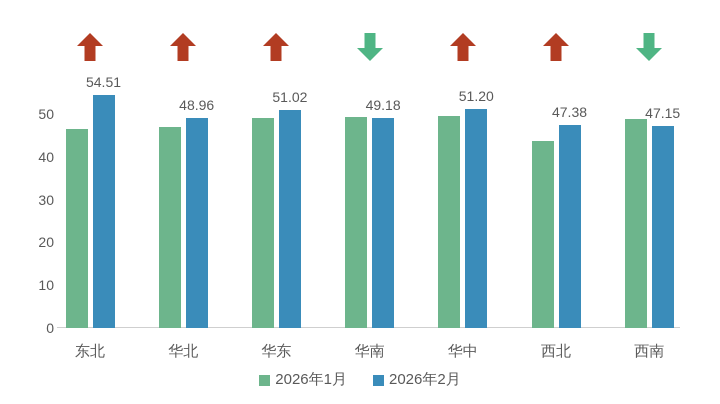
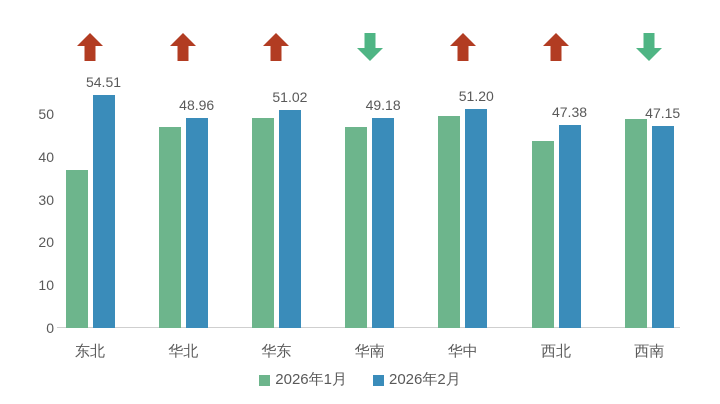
2026年1月/东北: 46 -> 37
2026年1月/华南: 49 -> 47
